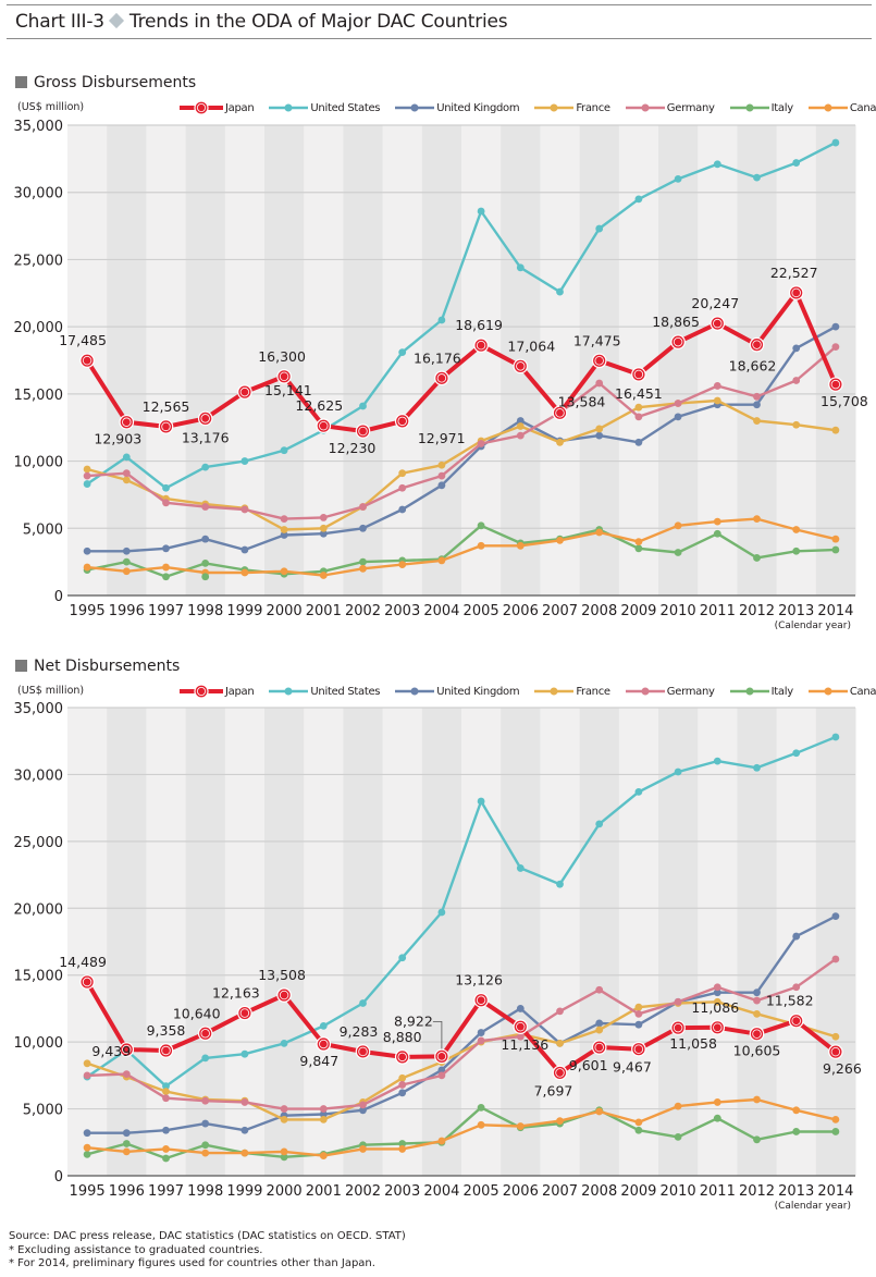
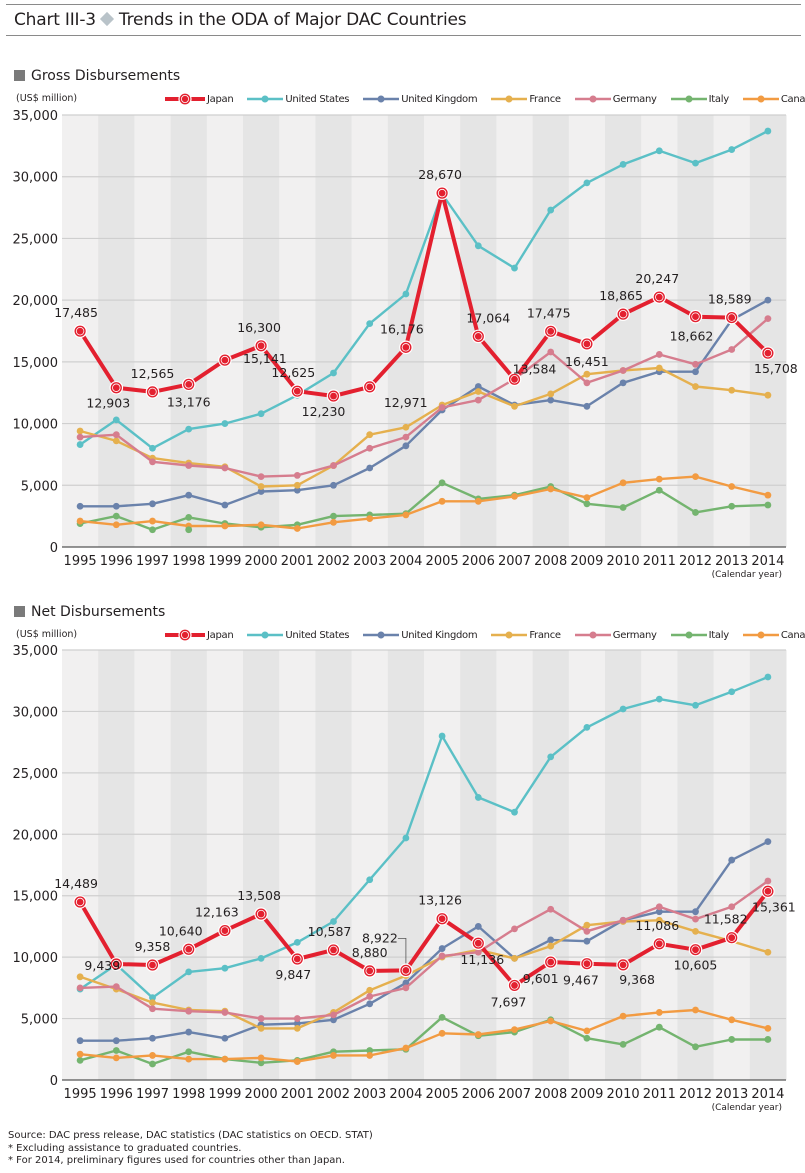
Gross Disbursements/Japan/2005: 18,619 -> 28,670
Gross Disbursements/Japan/2013: 22,527 -> 18,589
Net Disbursements/Japan/2002: 9,283 -> 10,587
Net Disbursements/Japan/2010: 11,058 -> 9,368
Net Disbursements/Japan/2014: 9,266 -> 15,361
